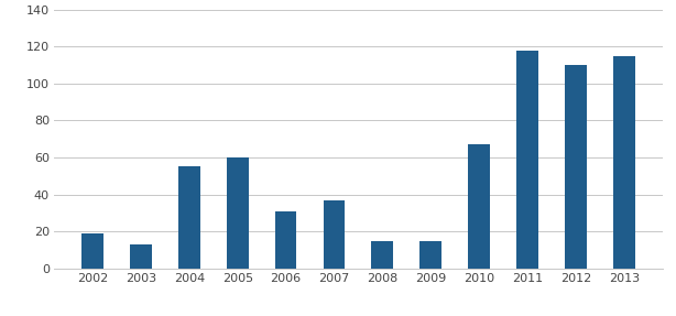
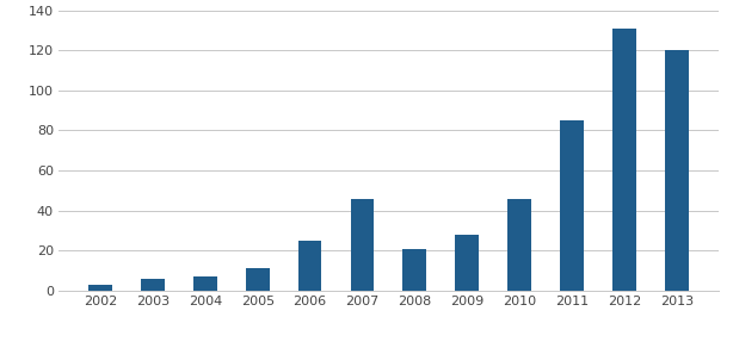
2002: 19 -> 3
2003: 13 -> 6
2004: 55 -> 7
2005: 60 -> 11
2006: 31 -> 25
2007: 37 -> 46
2008: 15 -> 21
2009: 15 -> 28
2010: 67 -> 46
2011: 118 -> 85
2012: 110 -> 131
2013: 115 -> 120
